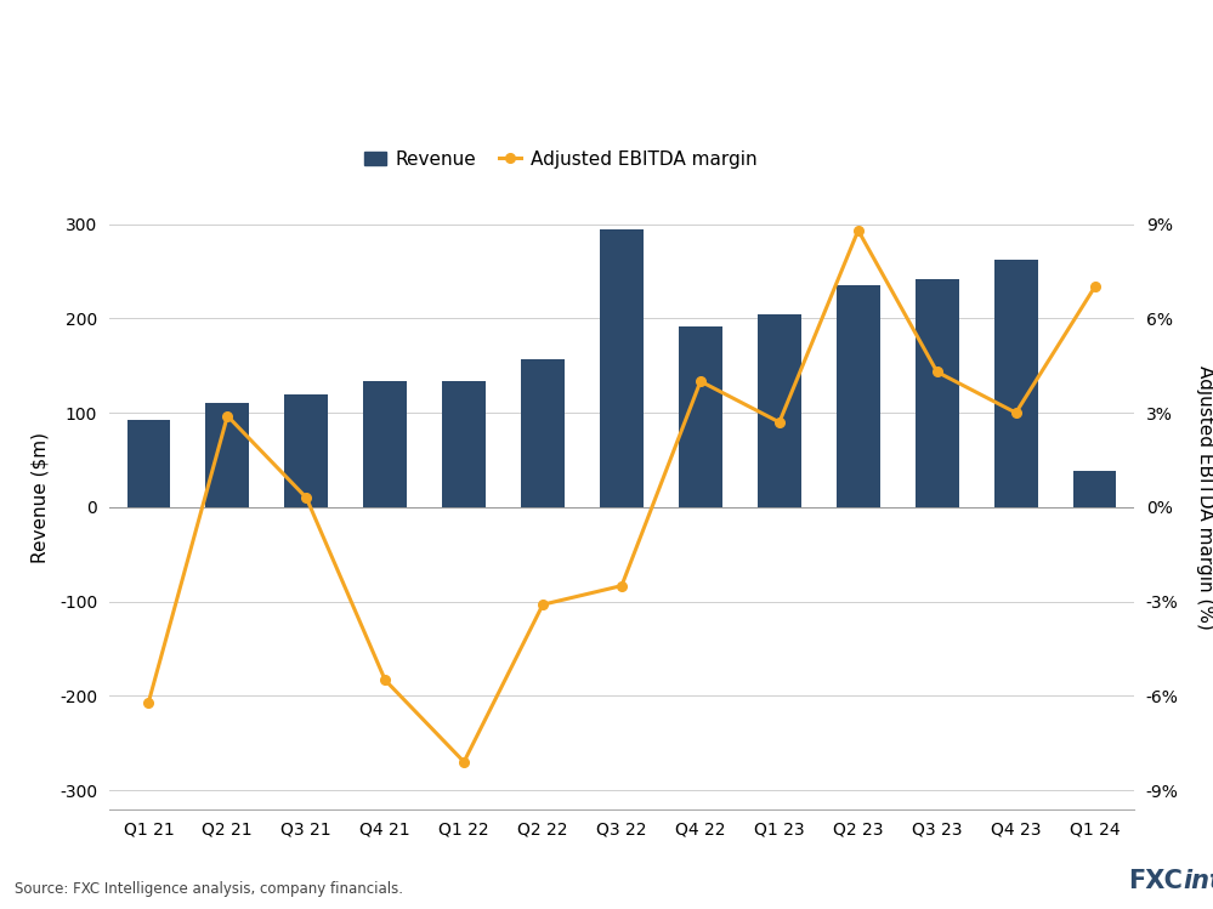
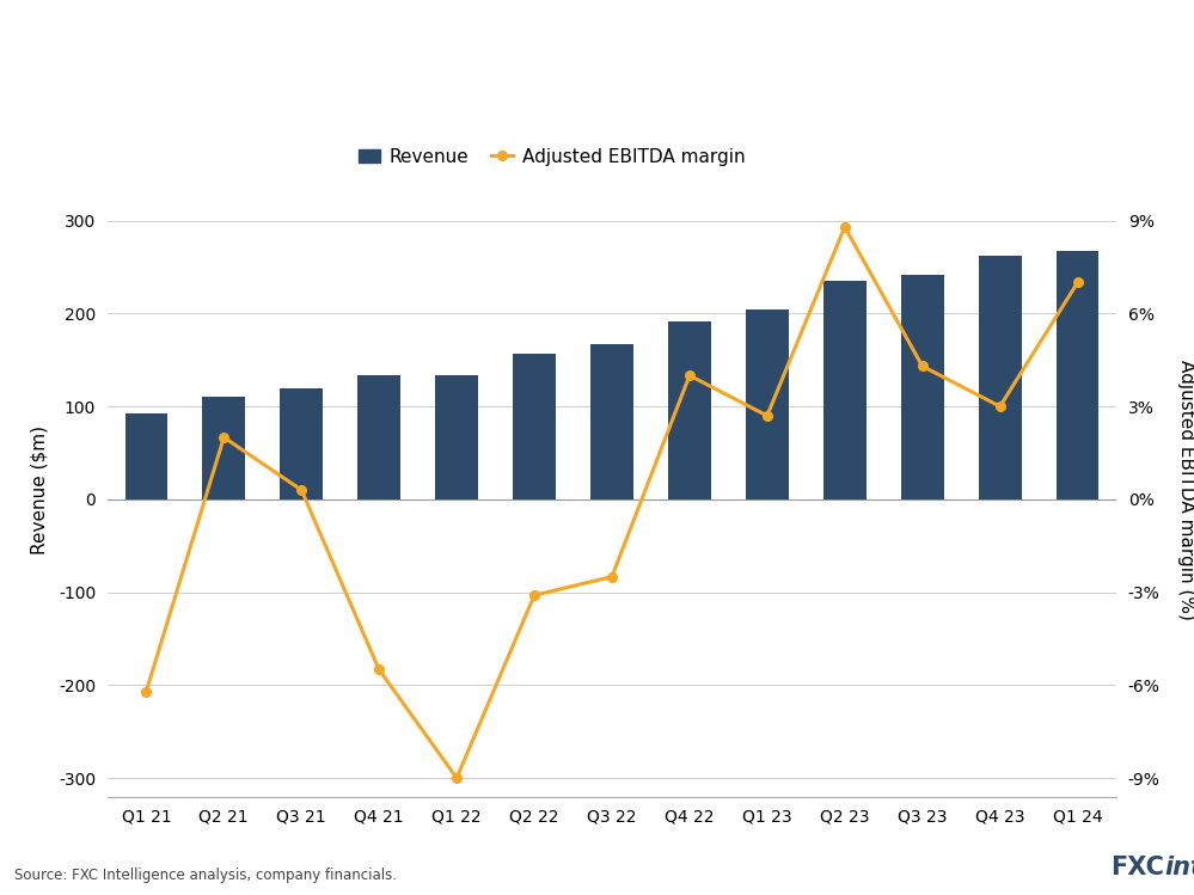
Adjusted EBITDA margin/Q2 21: 2.9% -> 2.0%
Adjusted EBITDA margin/Q1 22: -8.1% -> -9.0%
Revenue/Q3 22: 294 -> 167
Revenue/Q1 24: 38 -> 268
